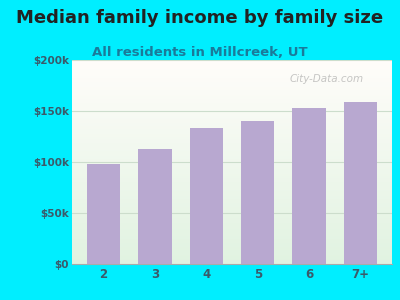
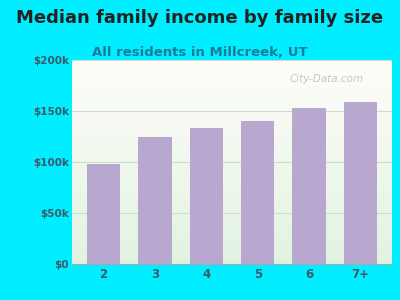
3: $113k -> $125k
